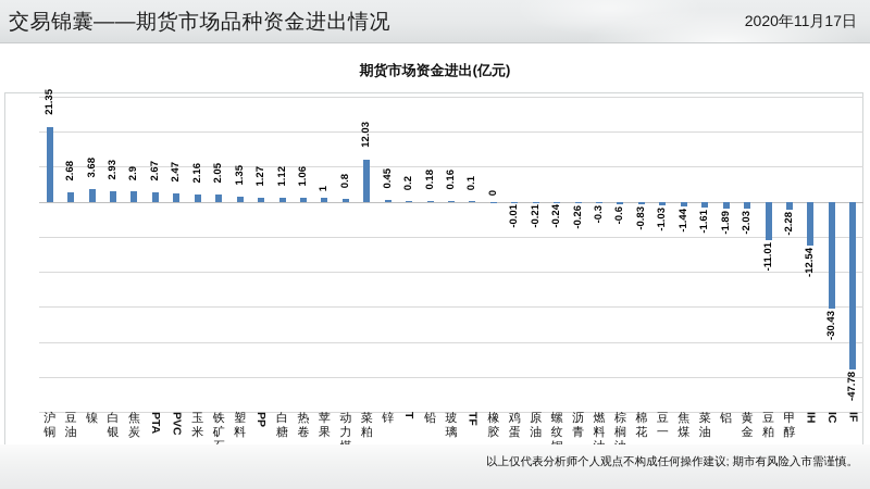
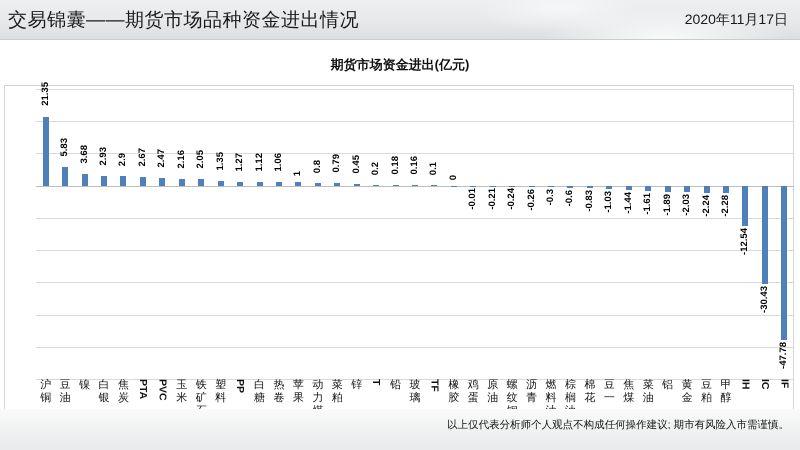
豆油: 2.68 -> 5.83
菜粕: 12.03 -> 0.79
豆粕: -11.01 -> -2.24
